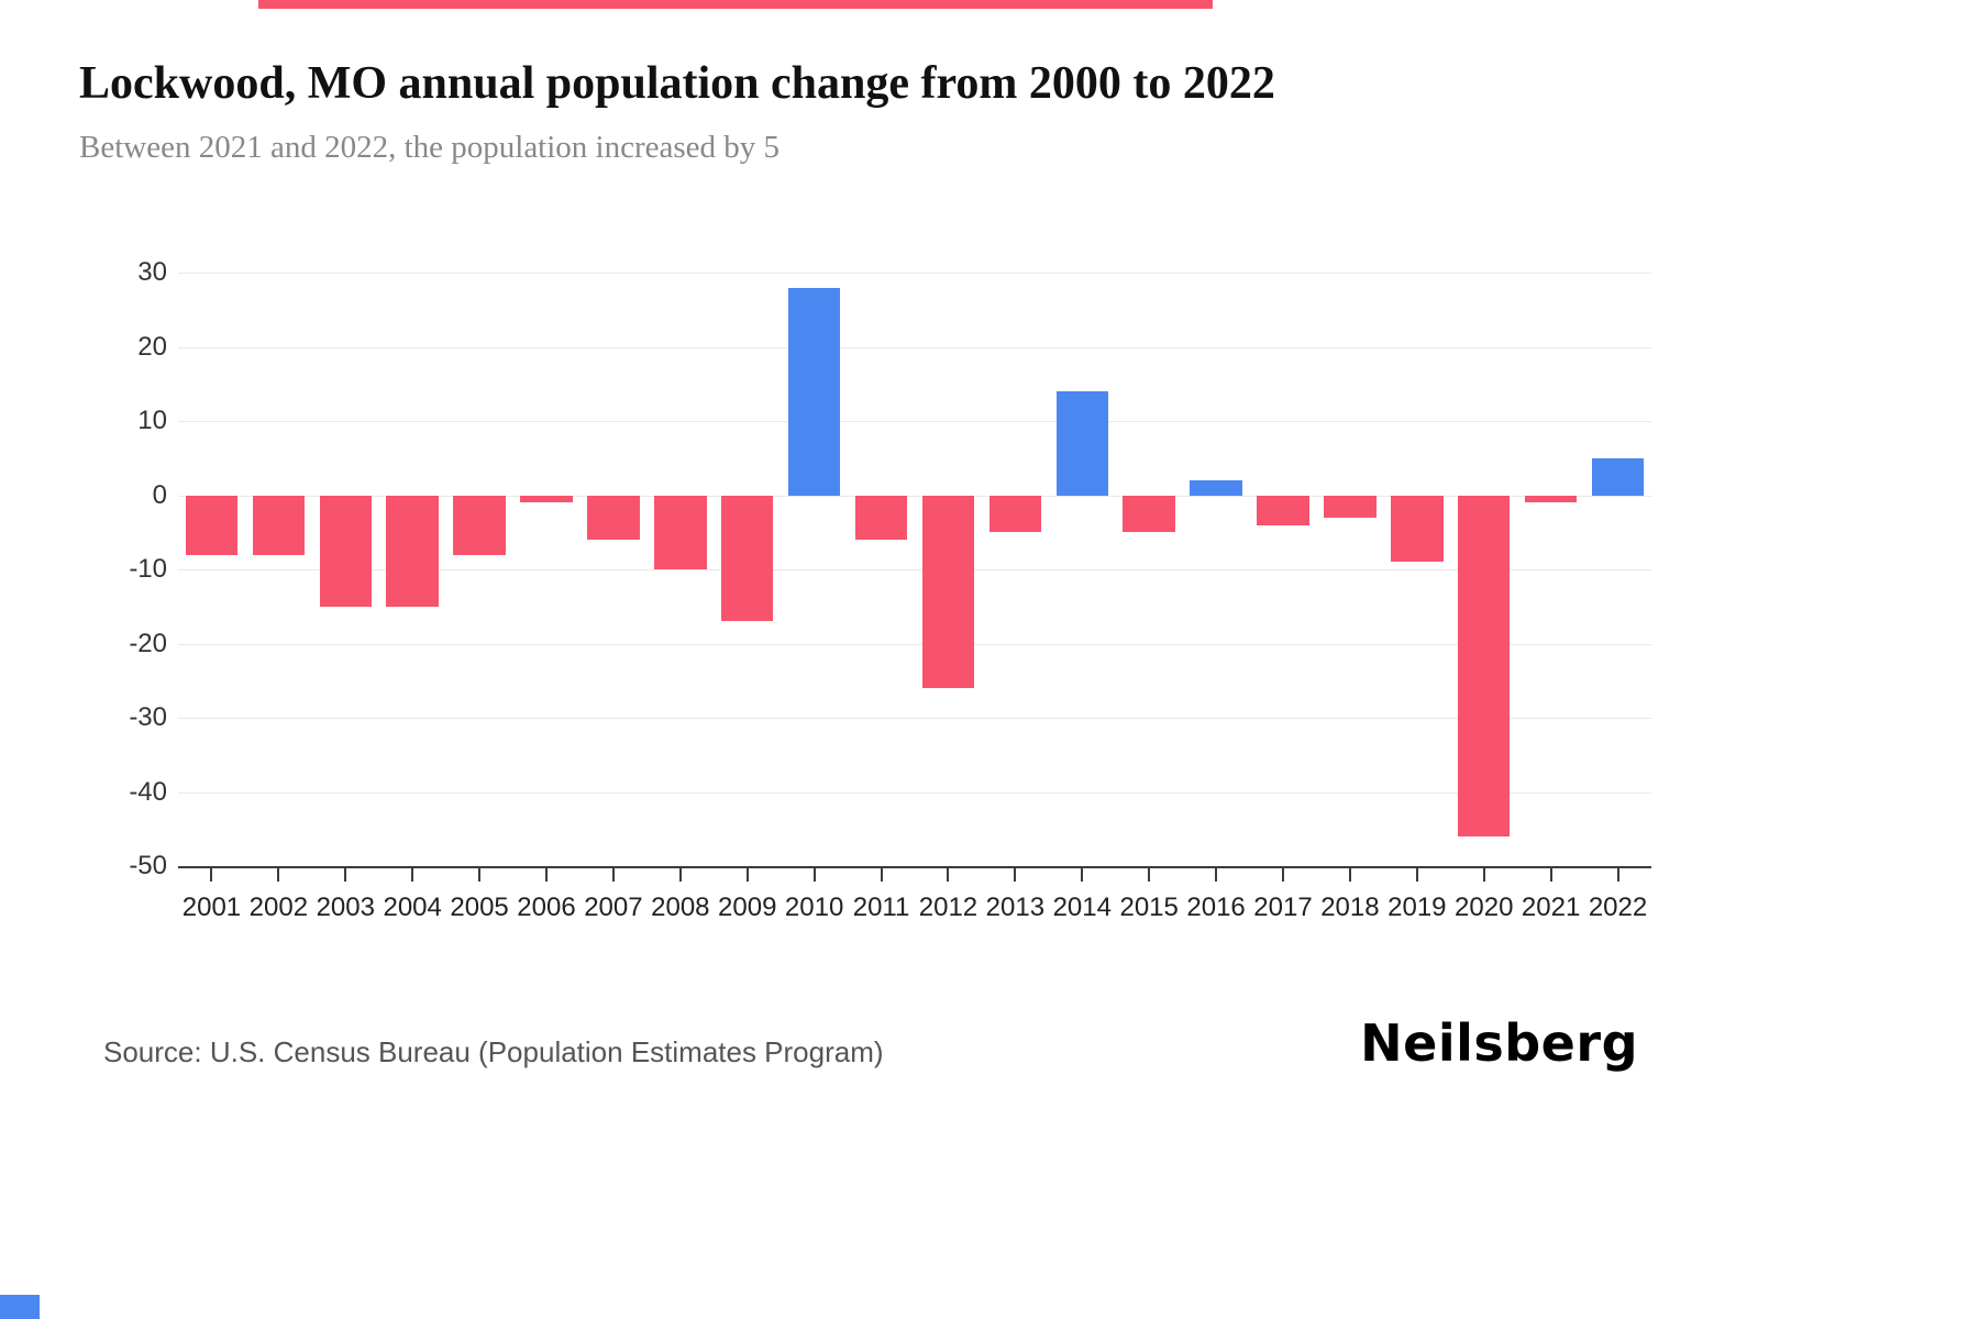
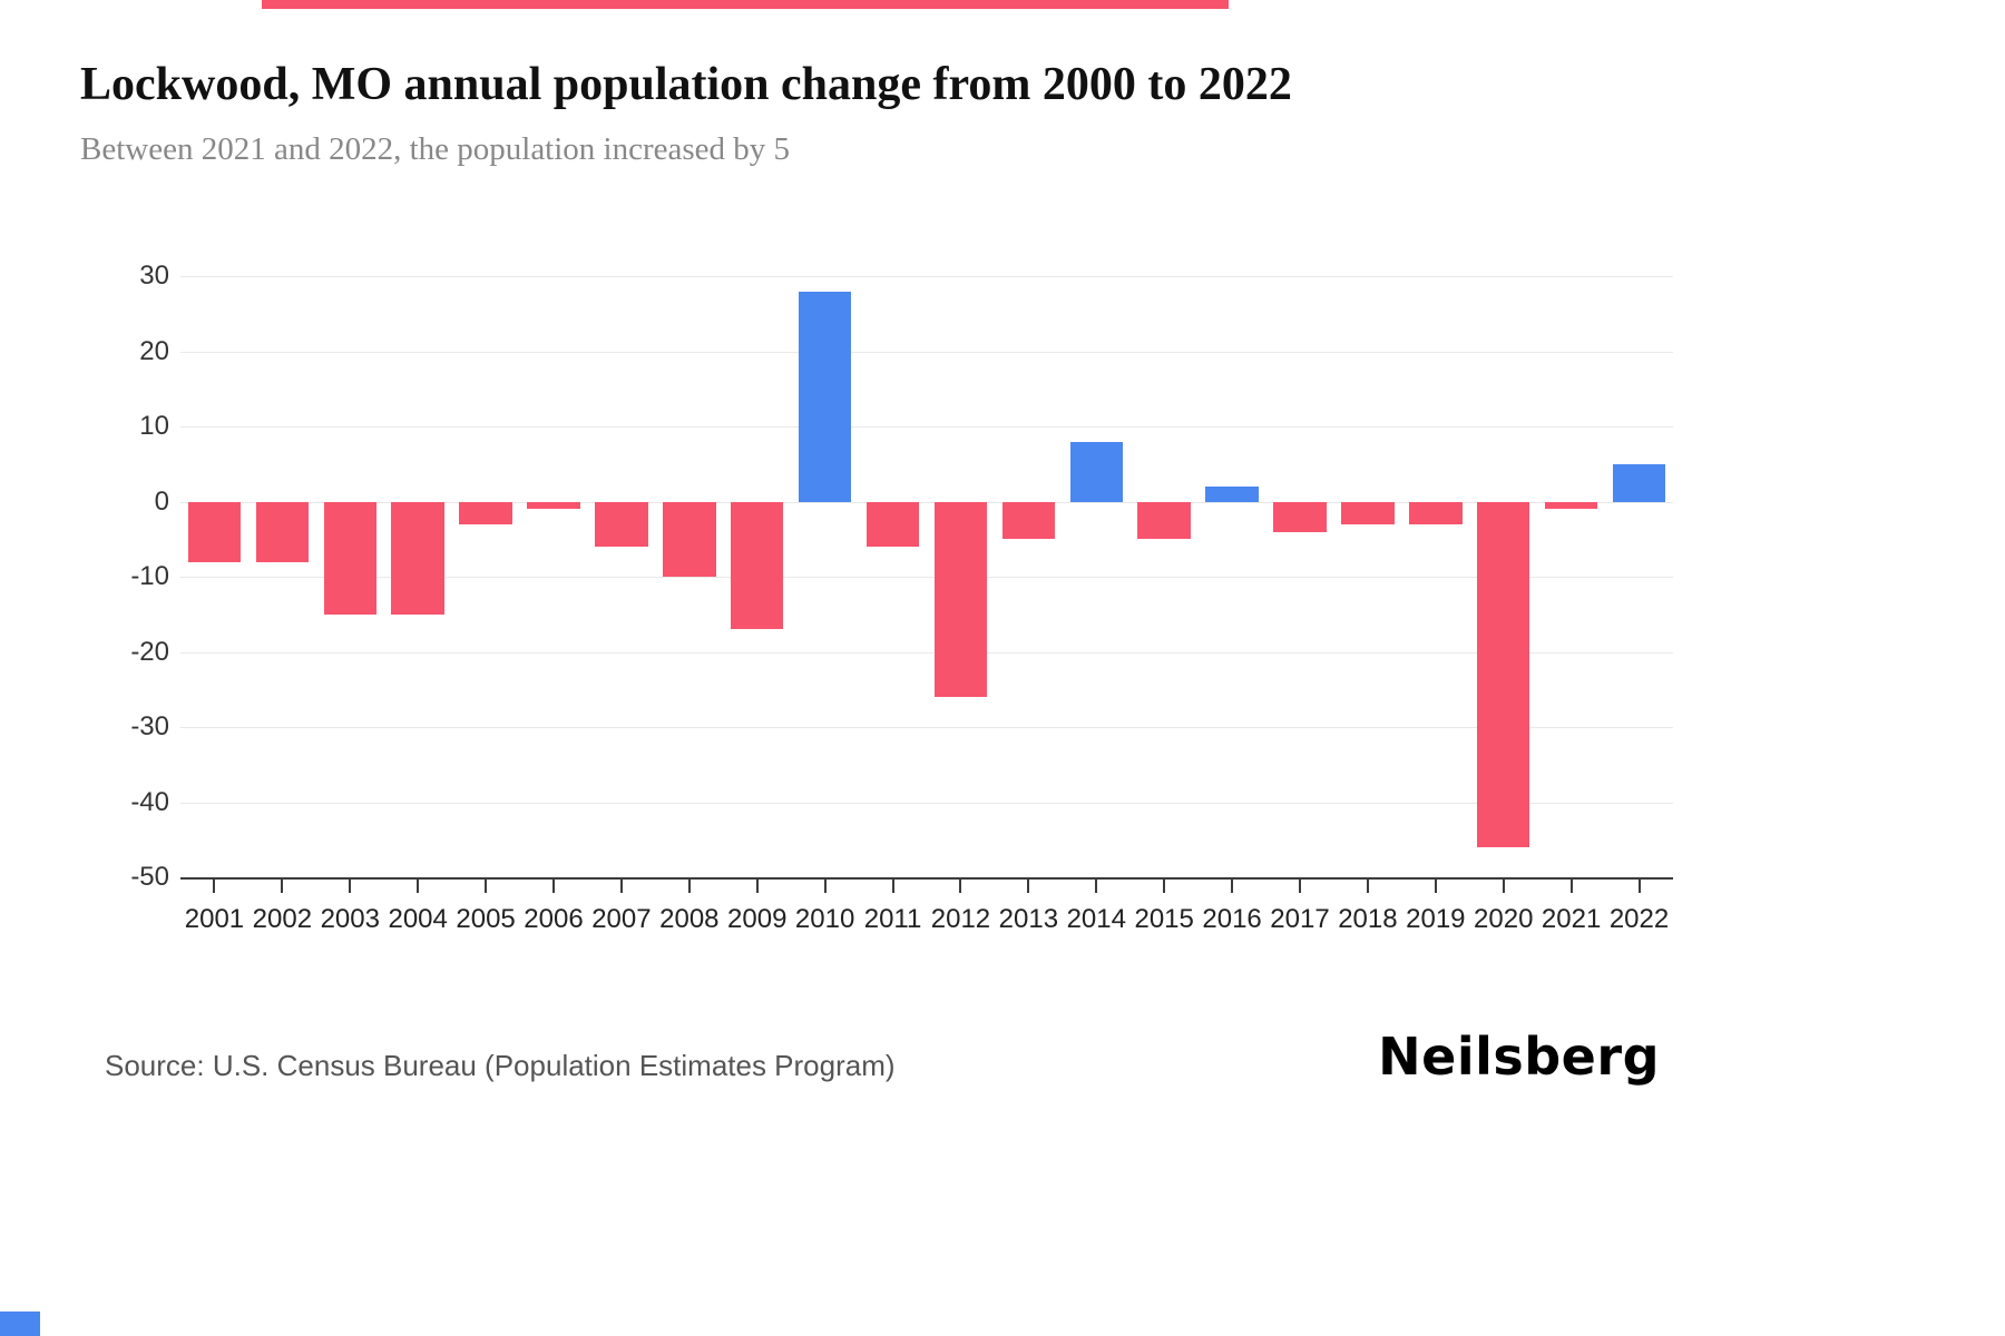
2005: -8 -> -3
2014: 14 -> 8
2019: -9 -> -3
